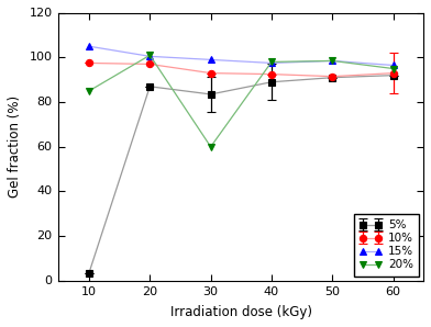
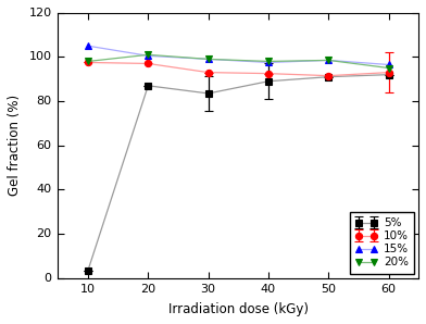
20%/10: 85.0 -> 98.0
20%/30: 60.0 -> 99.0
